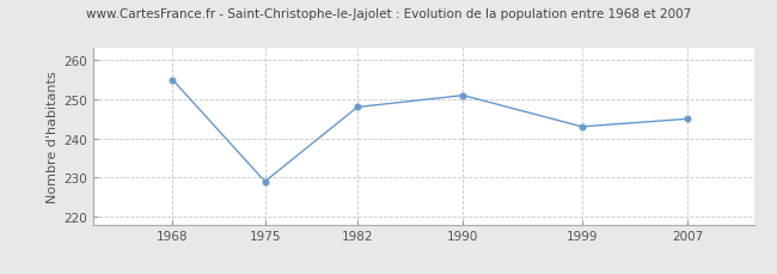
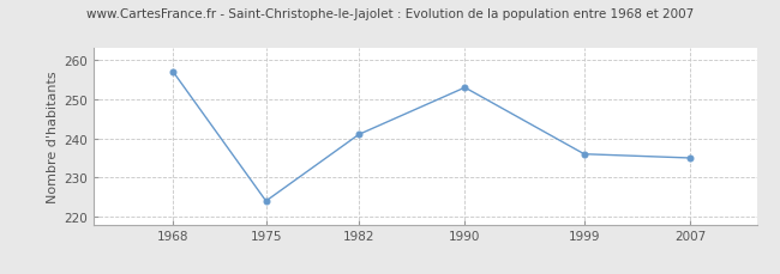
1968: 255 -> 257
1975: 229 -> 224
1982: 248 -> 241
1990: 251 -> 253
1999: 243 -> 236
2007: 245 -> 235
